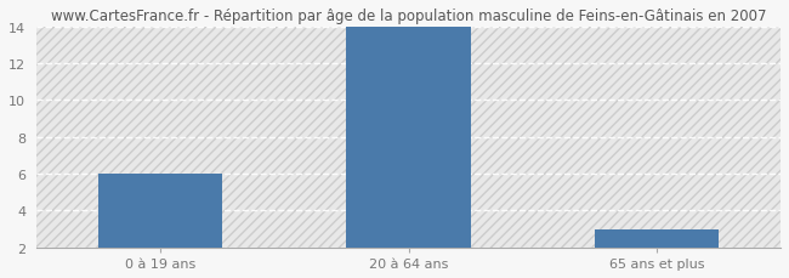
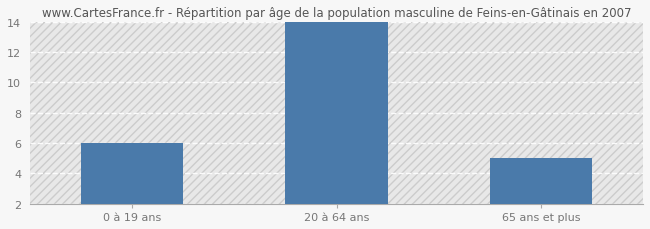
65 ans et plus: 3 -> 5
